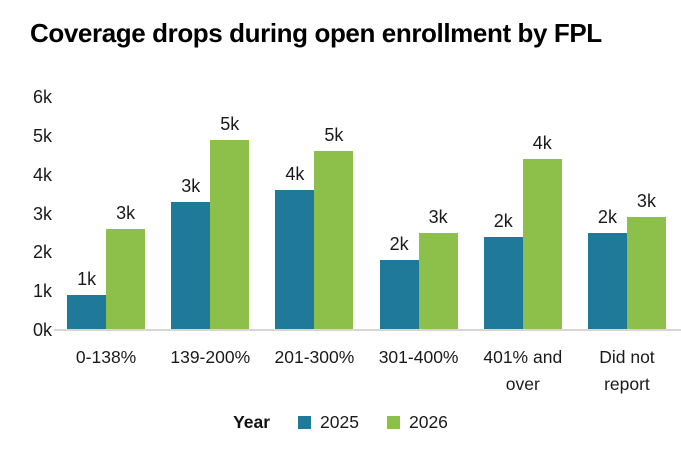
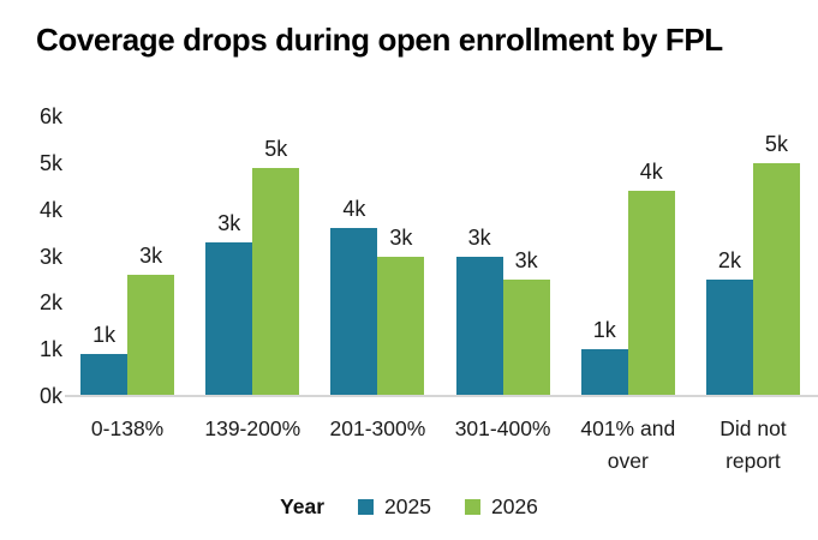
2026/201-300%: 5k -> 3k
2025/301-400%: 2k -> 3k
2025/401% and over: 2k -> 1k
2026/Did not report: 3k -> 5k
